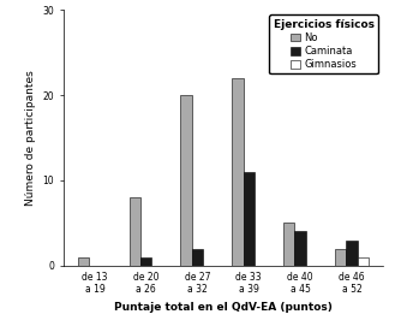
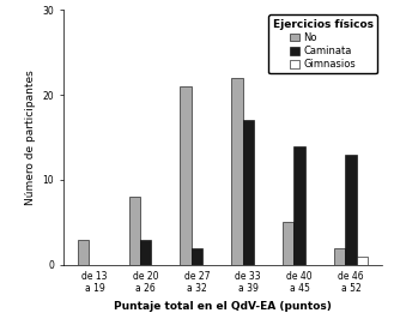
No/de 13 a 19: 1 -> 3
Caminata/de 20 a 26: 1 -> 3
No/de 27 a 32: 20 -> 21
Caminata/de 33 a 39: 11 -> 17
Caminata/de 40 a 45: 4 -> 14
Caminata/de 46 a 52: 3 -> 13
